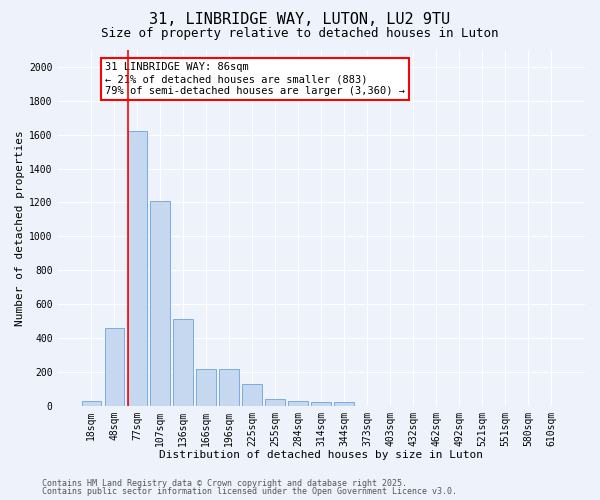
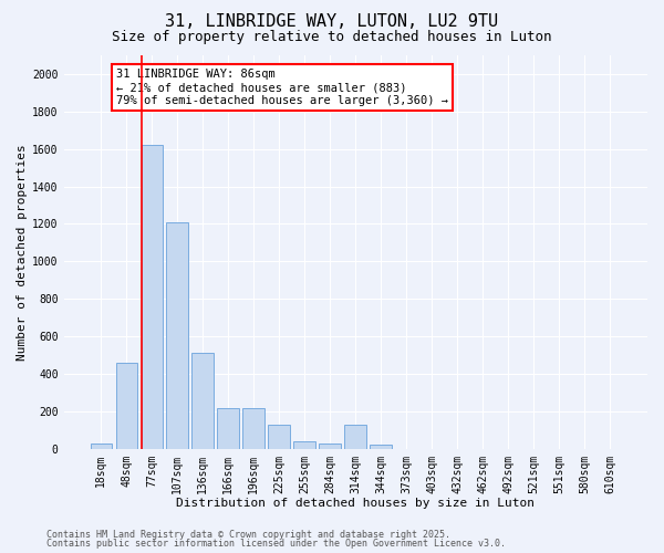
314sqm: 20 -> 130
